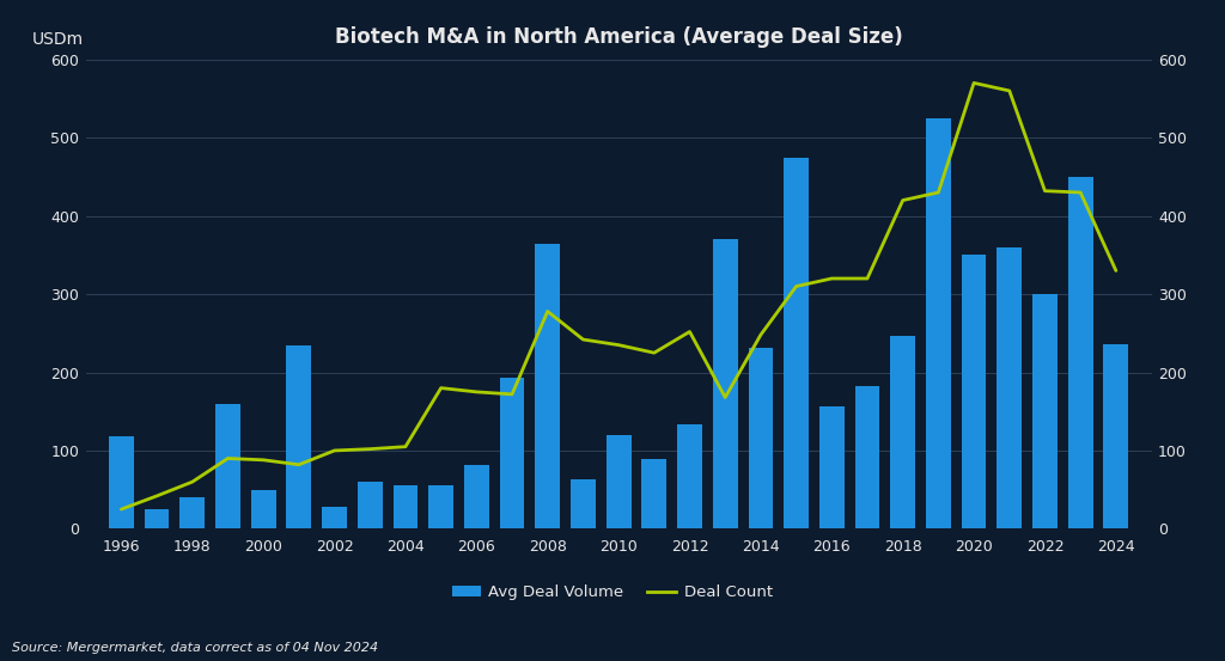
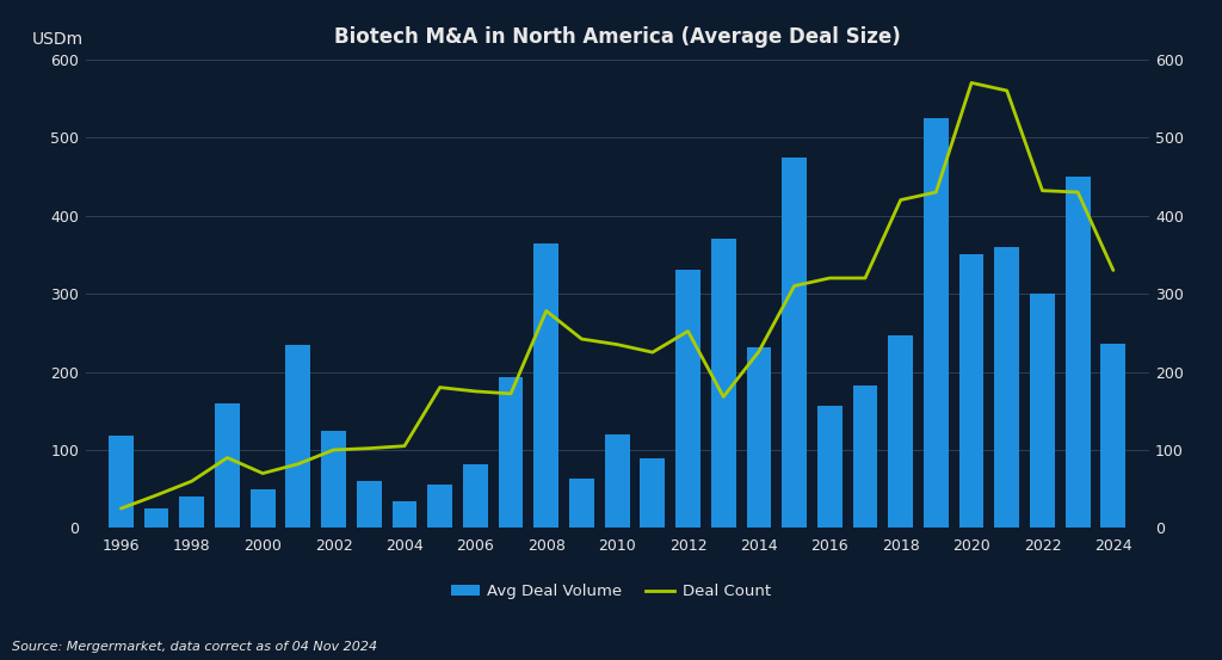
Deal Count/2000: 88 -> 70
Avg Deal Volume/2002: 28 -> 124
Avg Deal Volume/2004: 55 -> 34
Avg Deal Volume/2012: 133 -> 330
Deal Count/2014: 248 -> 226
